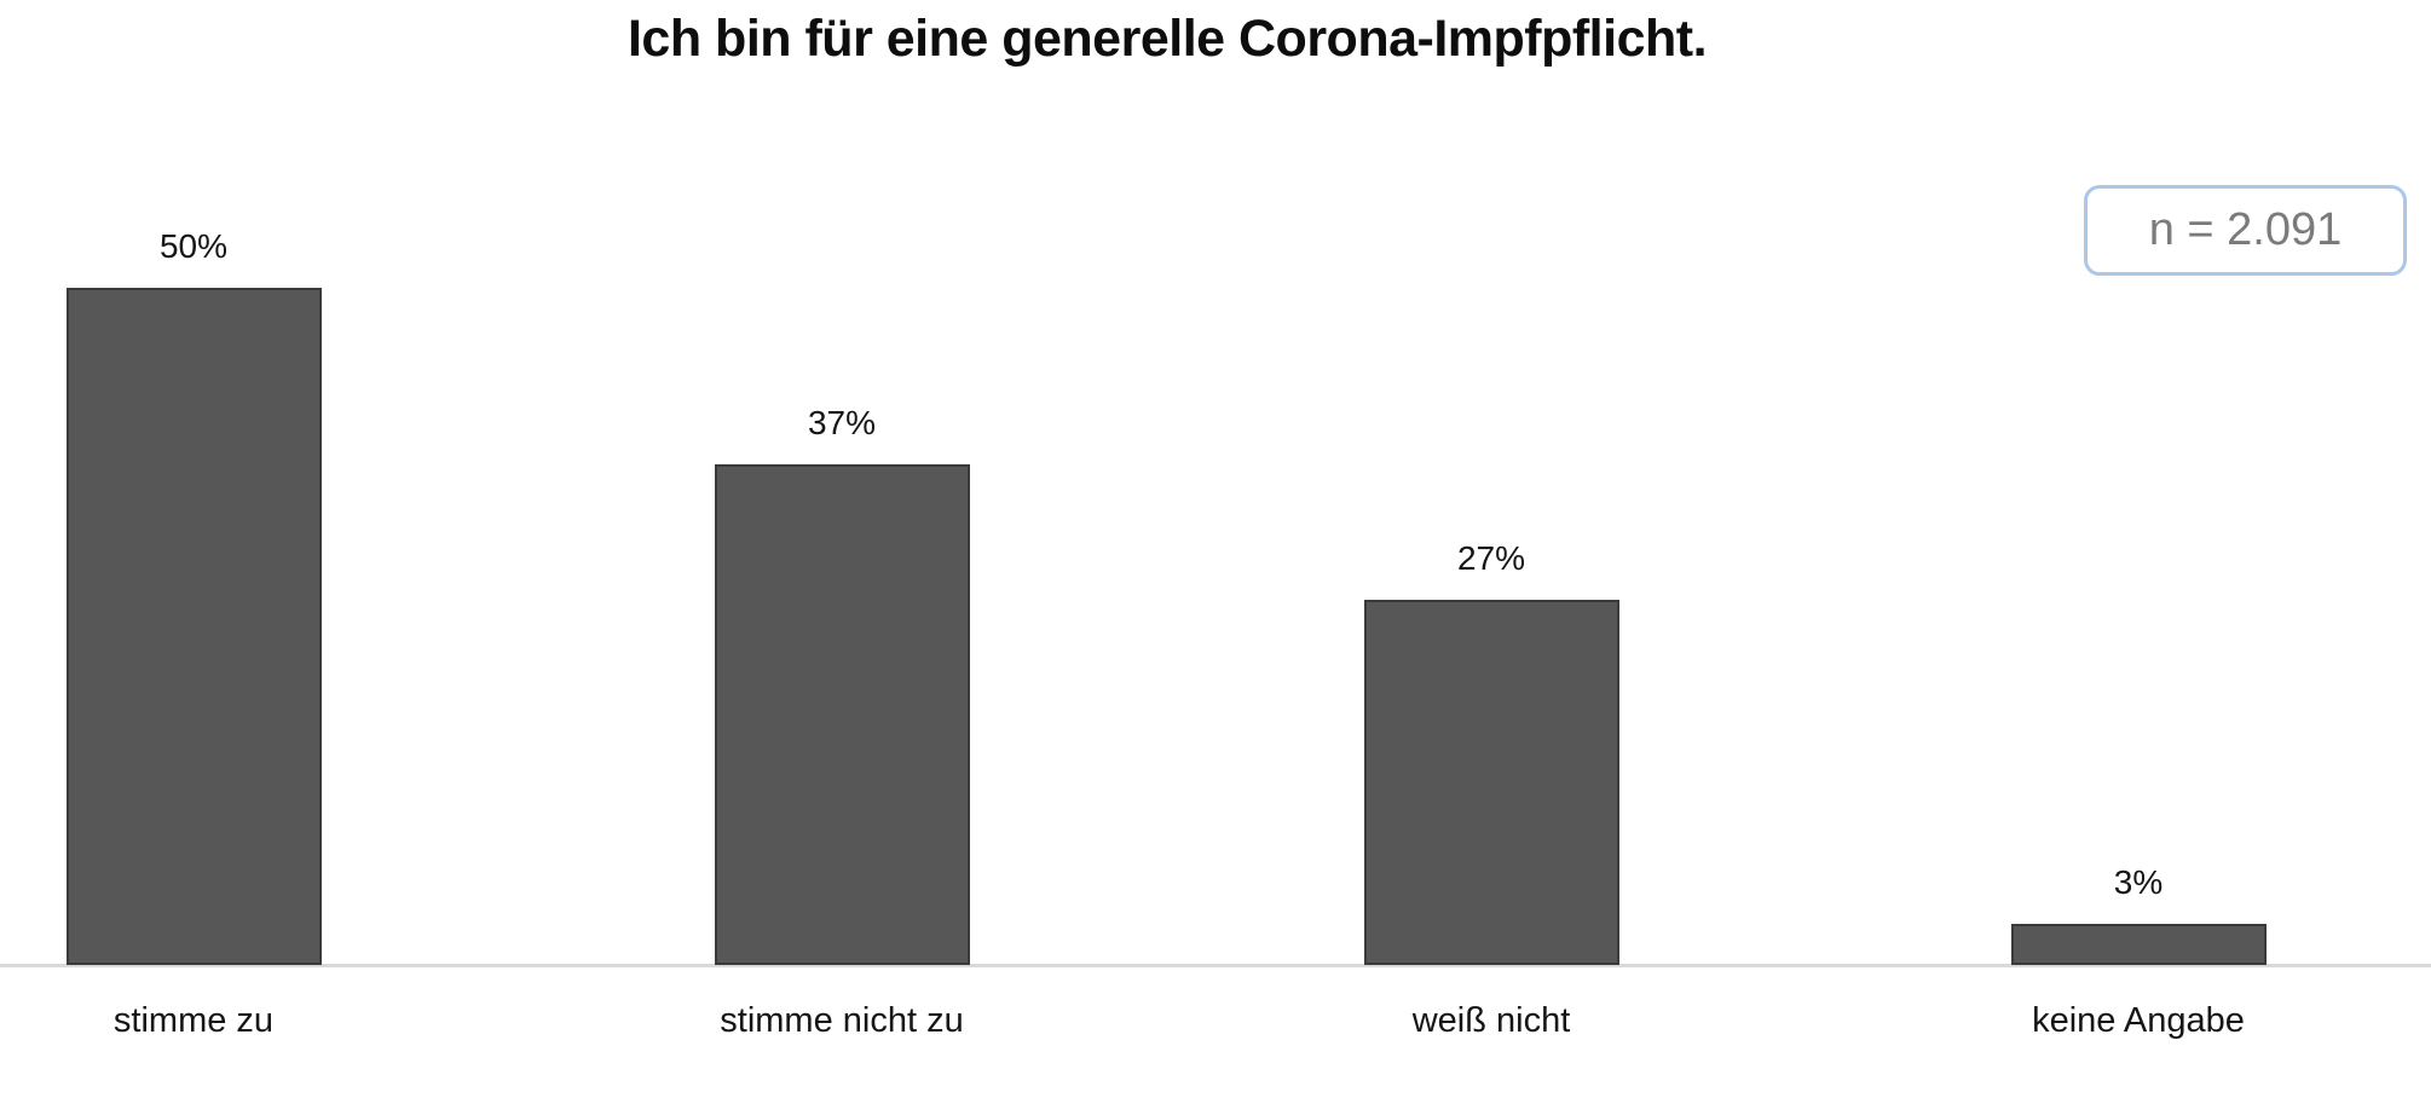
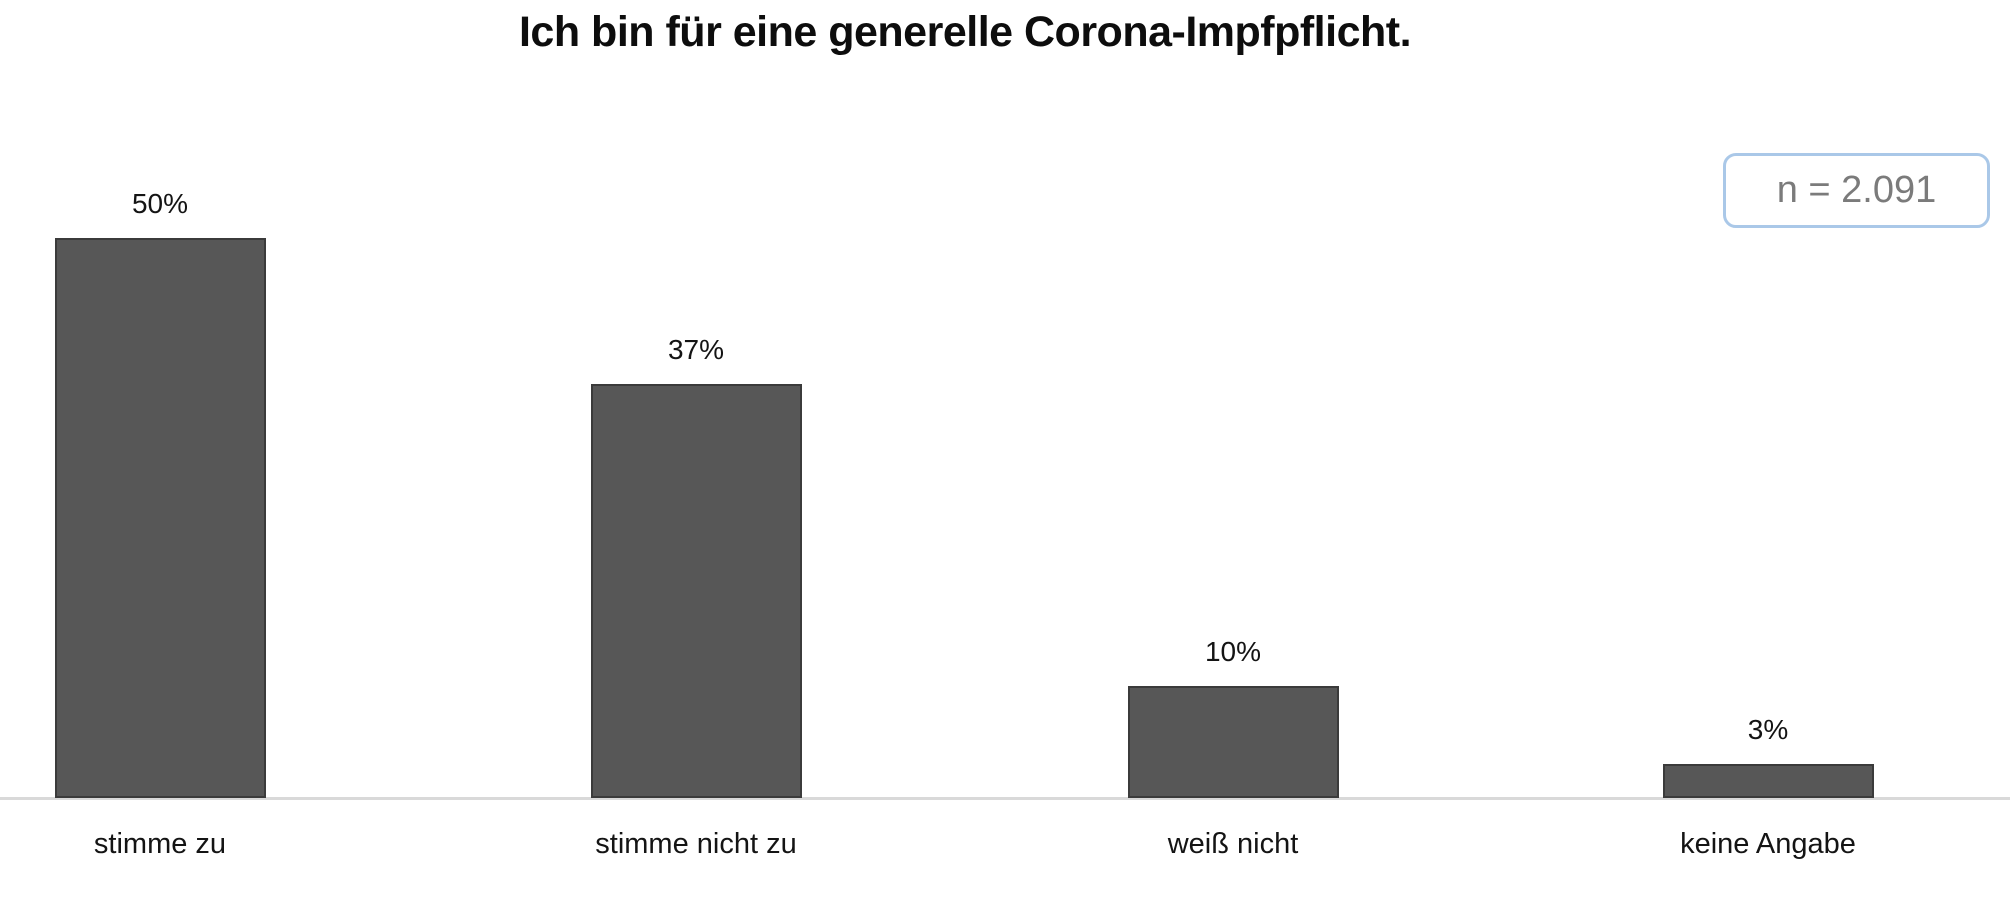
weiß nicht: 27% -> 10%
